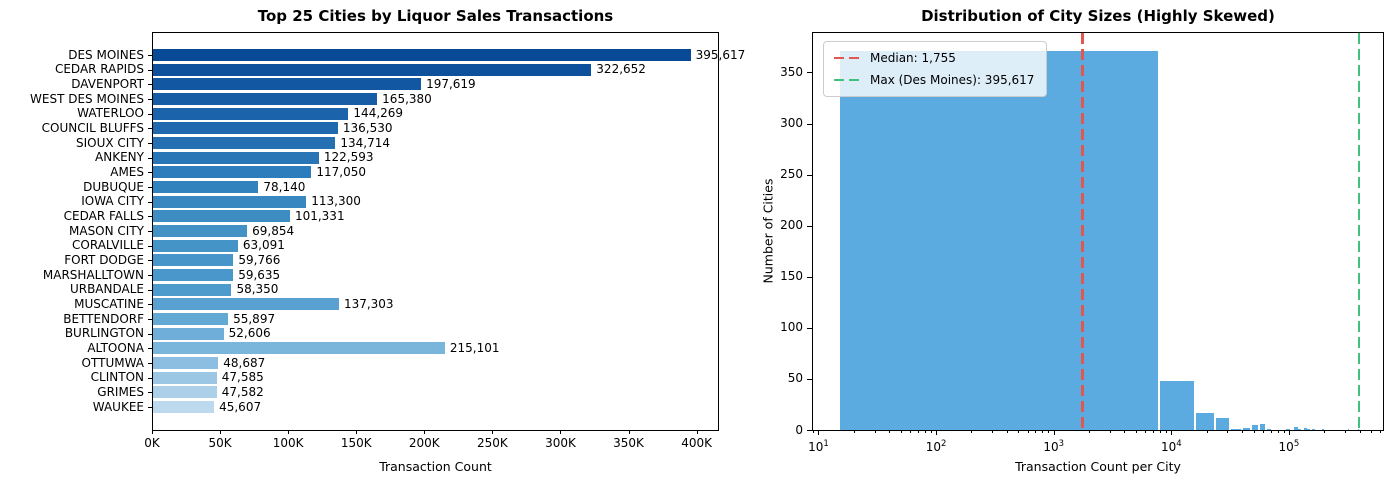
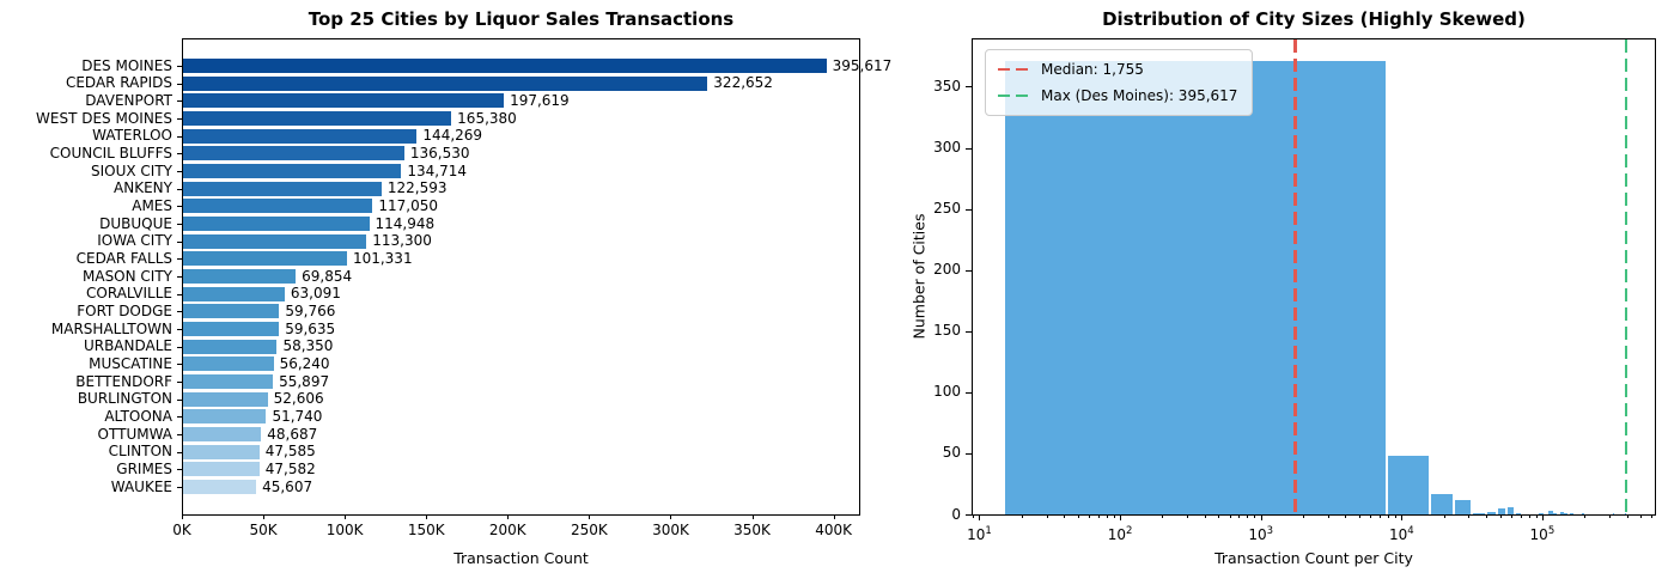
Top 25 Cities by Liquor Sales Transactions/DUBUQUE: 78,140 -> 114,948
Top 25 Cities by Liquor Sales Transactions/MUSCATINE: 137,303 -> 56,240
Top 25 Cities by Liquor Sales Transactions/ALTOONA: 215,101 -> 51,740
